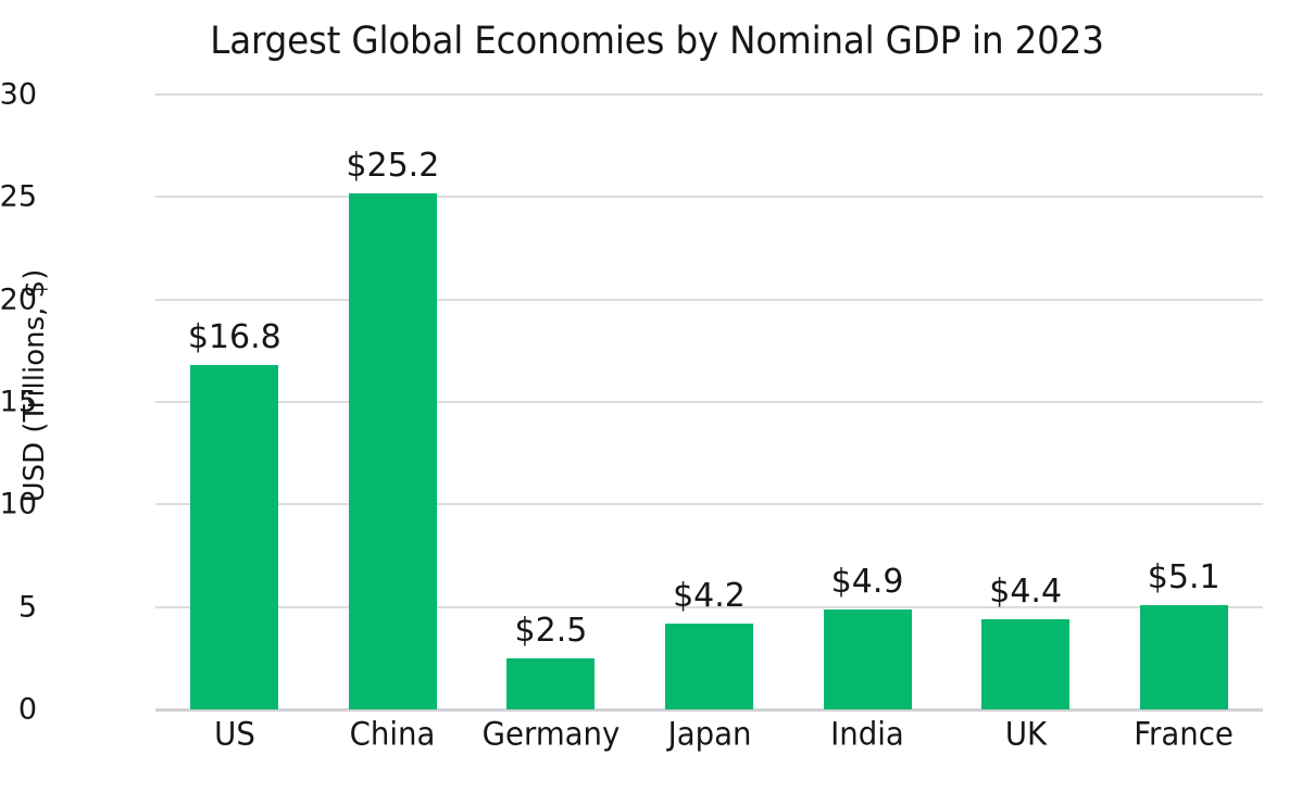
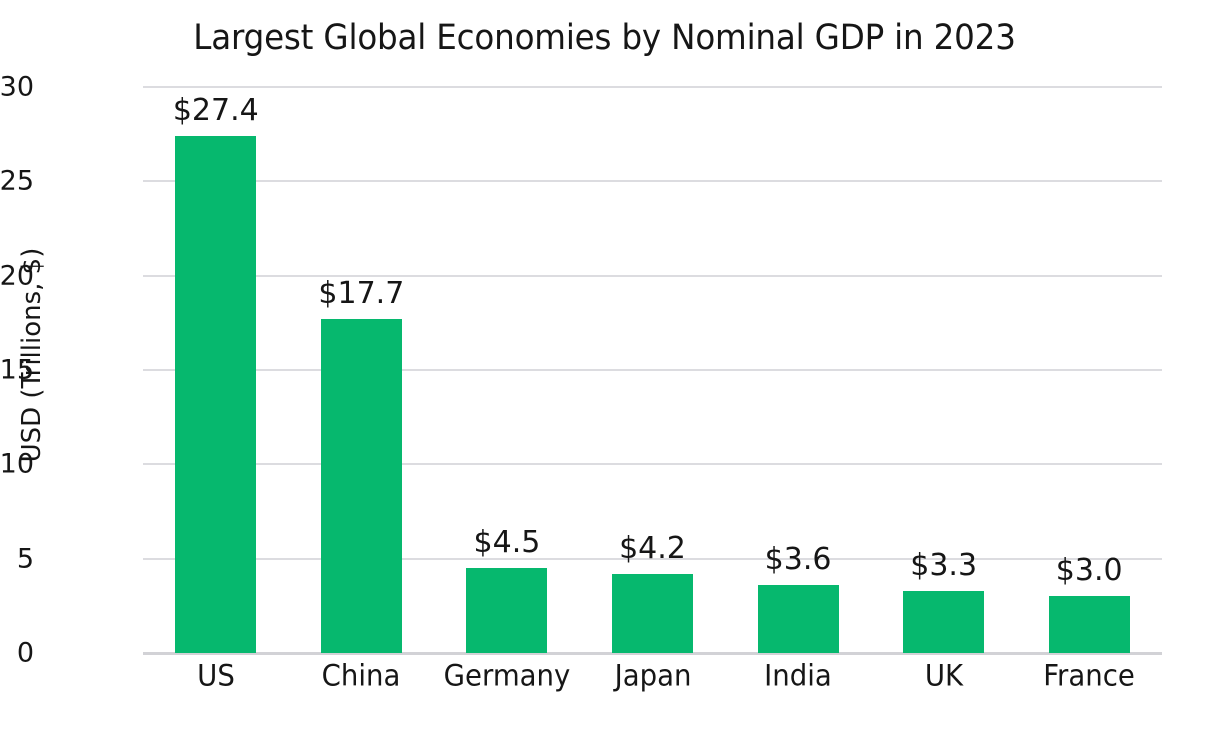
US: $16.8 -> $27.4
China: $25.2 -> $17.7
Germany: $2.5 -> $4.5
India: $4.9 -> $3.6
UK: $4.4 -> $3.3
France: $5.1 -> $3.0
